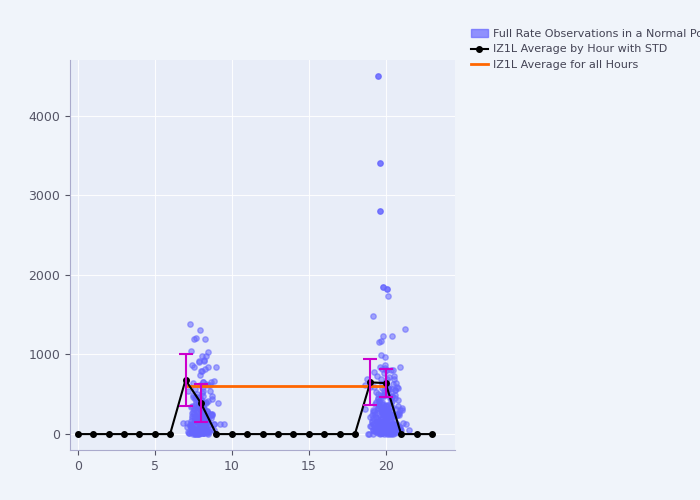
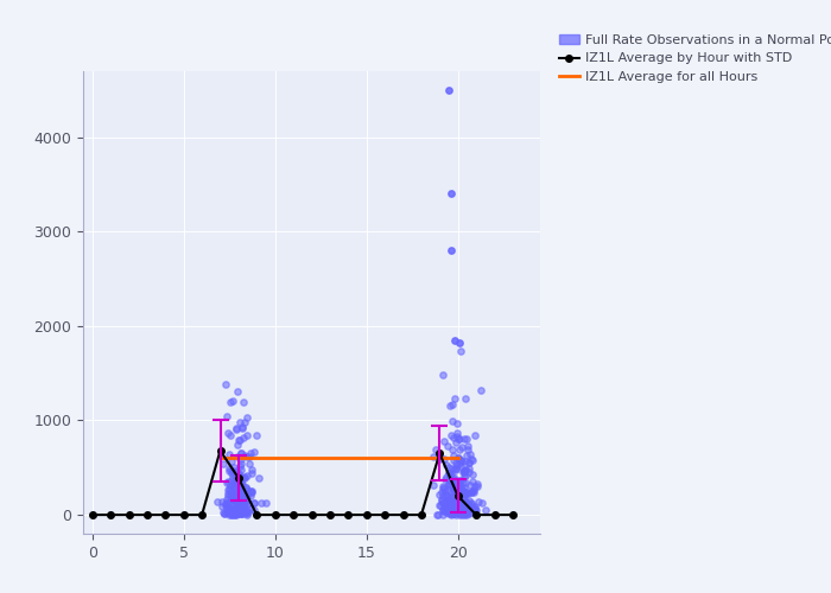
IZ1L Average by Hour with STD/20: 640 -> 200
